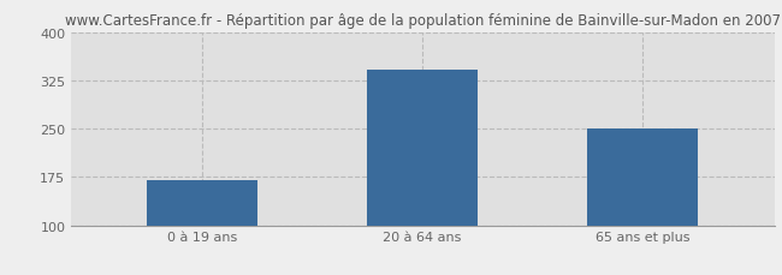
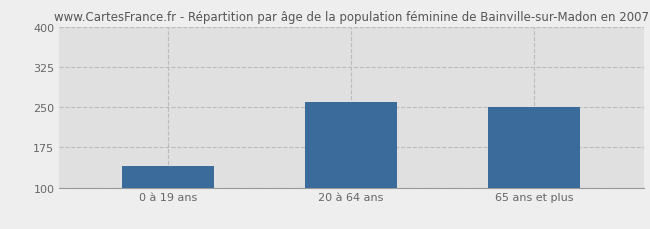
0 à 19 ans: 170 -> 140
20 à 64 ans: 342 -> 260
